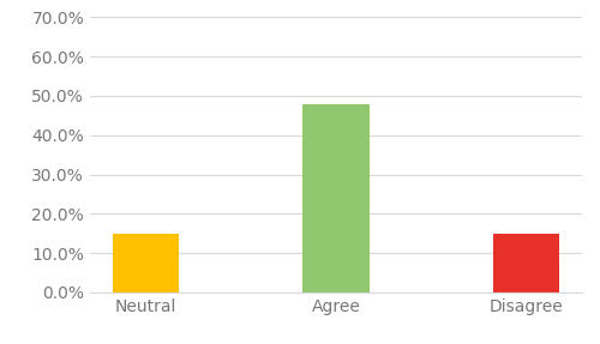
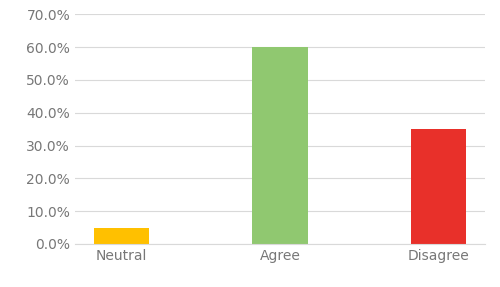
Neutral: 15% -> 5%
Agree: 48% -> 60%
Disagree: 15% -> 35%
